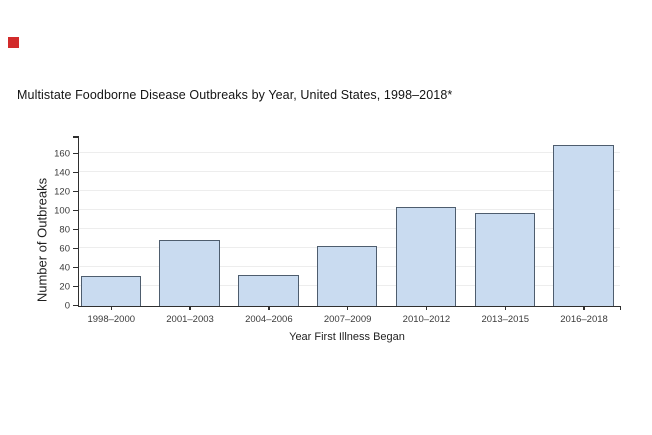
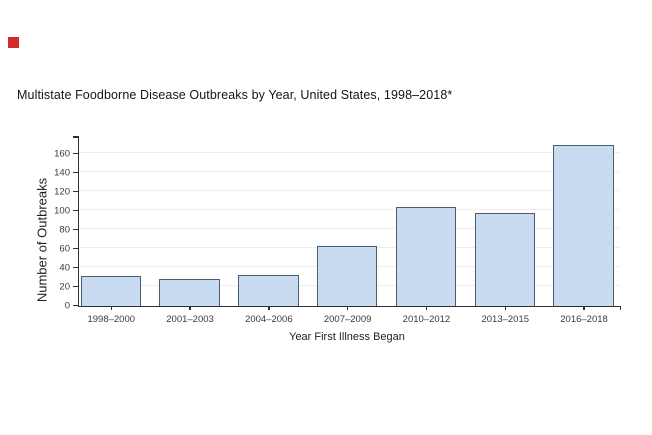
2001–2003: 70 -> 30
